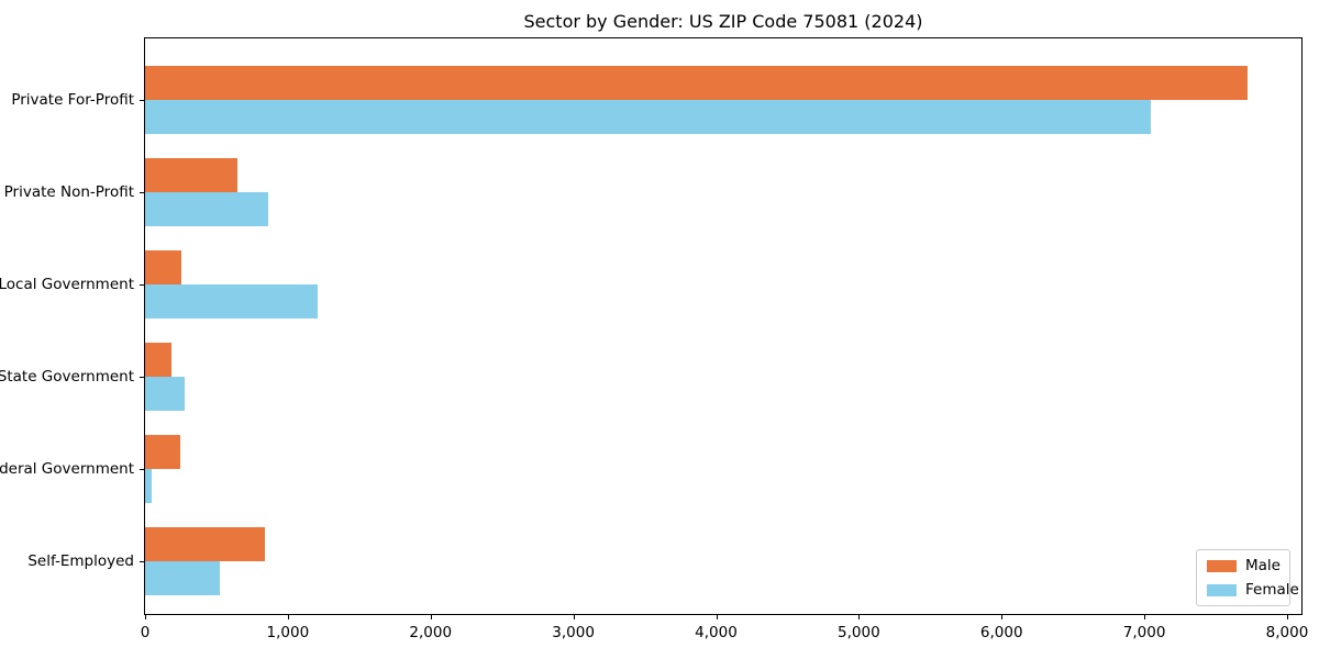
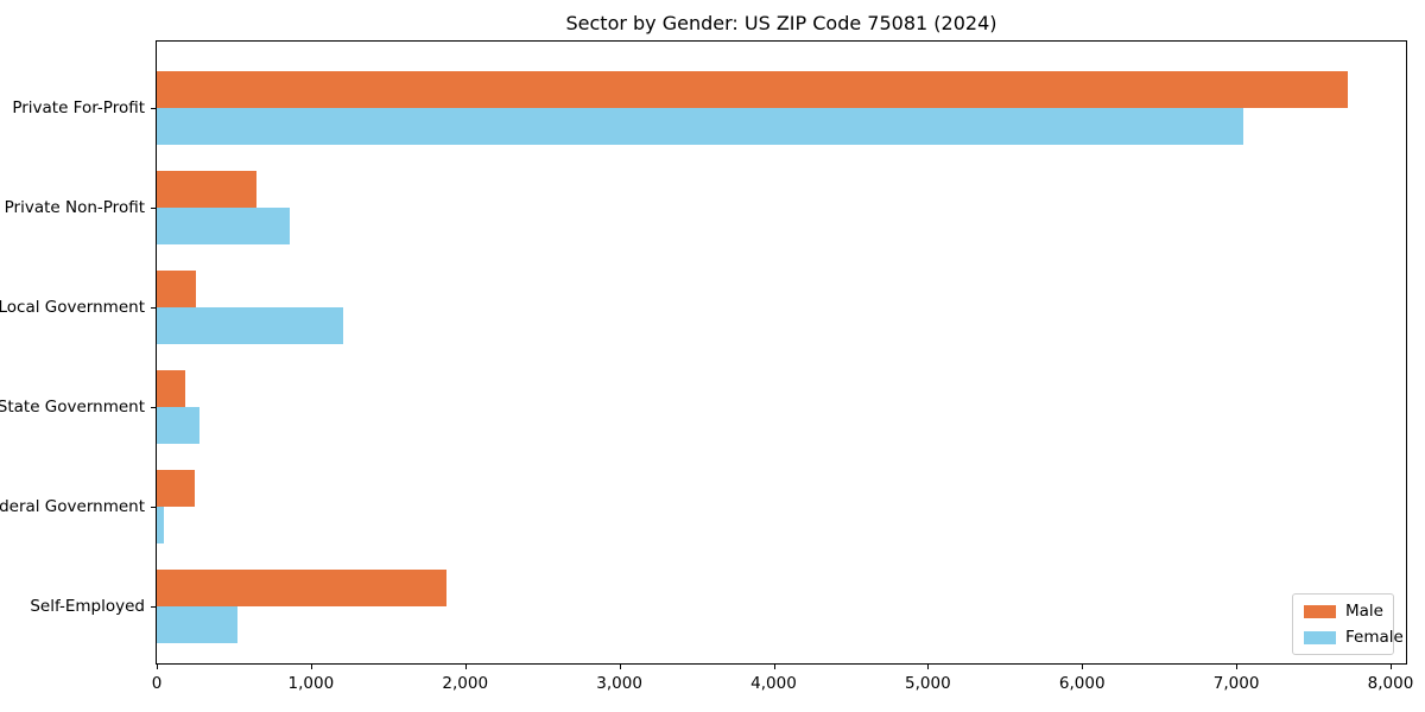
Male/Self-Employed: 840 -> 1880
